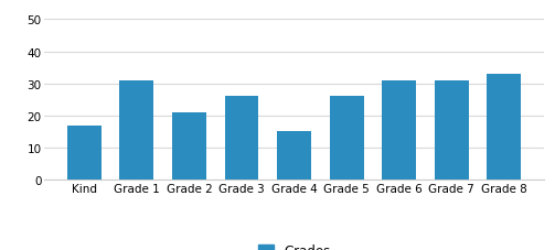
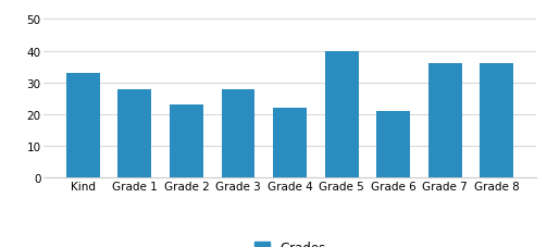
Kind: 17 -> 33
Grade 1: 31 -> 28
Grade 2: 21 -> 23
Grade 3: 26 -> 28
Grade 4: 15 -> 22
Grade 5: 26 -> 40
Grade 6: 31 -> 21
Grade 7: 31 -> 36
Grade 8: 33 -> 36
